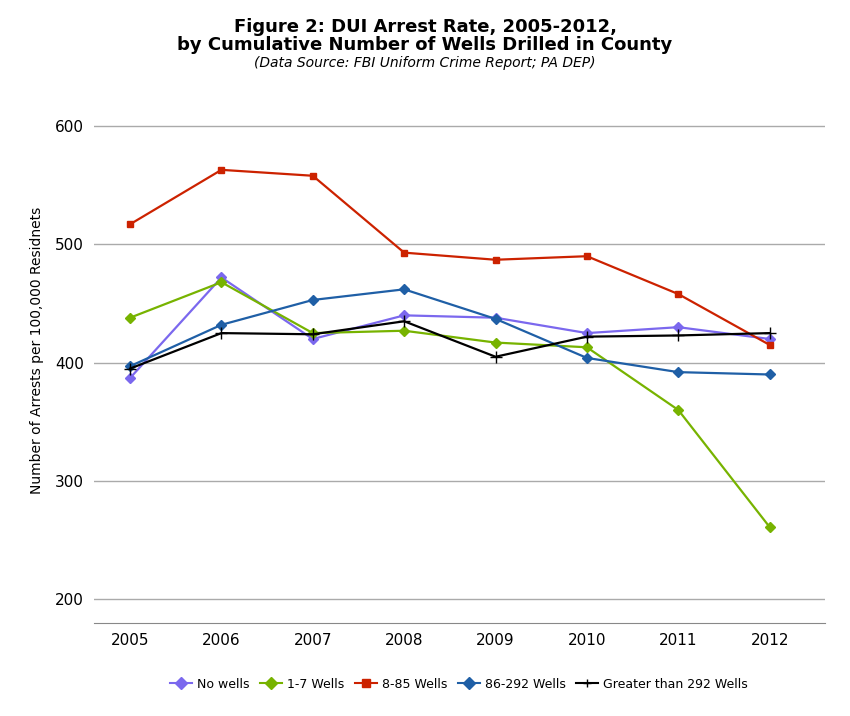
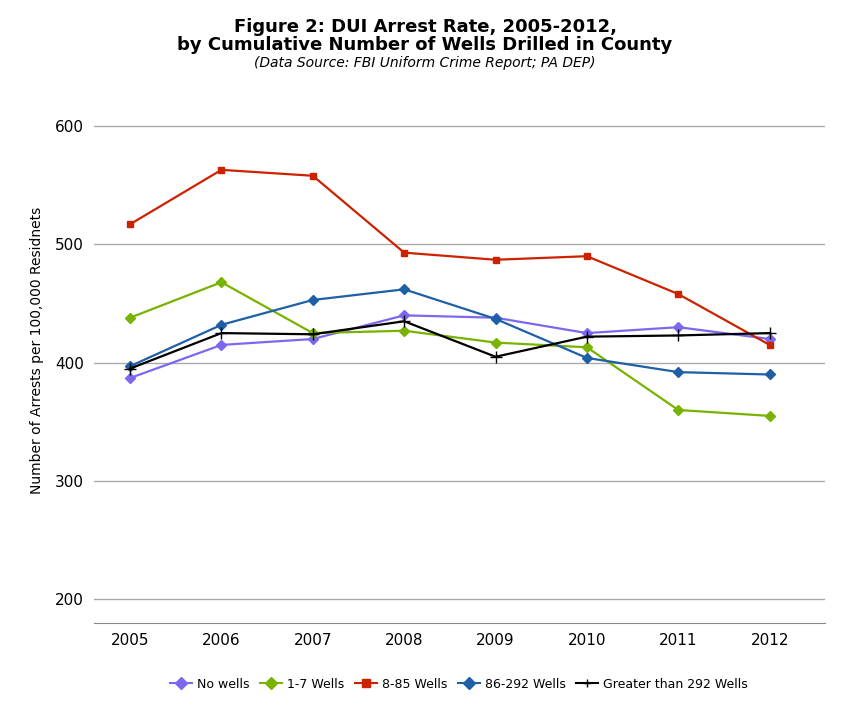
No wells/2006: 472 -> 415
1-7 Wells/2012: 261 -> 355
